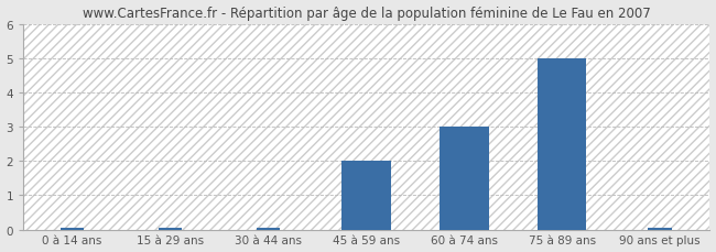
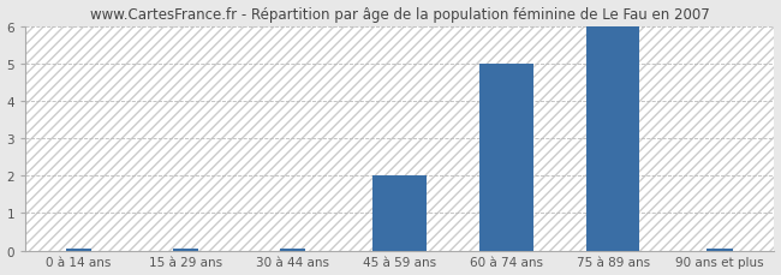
60 à 74 ans: 3 -> 5
75 à 89 ans: 5 -> 6
